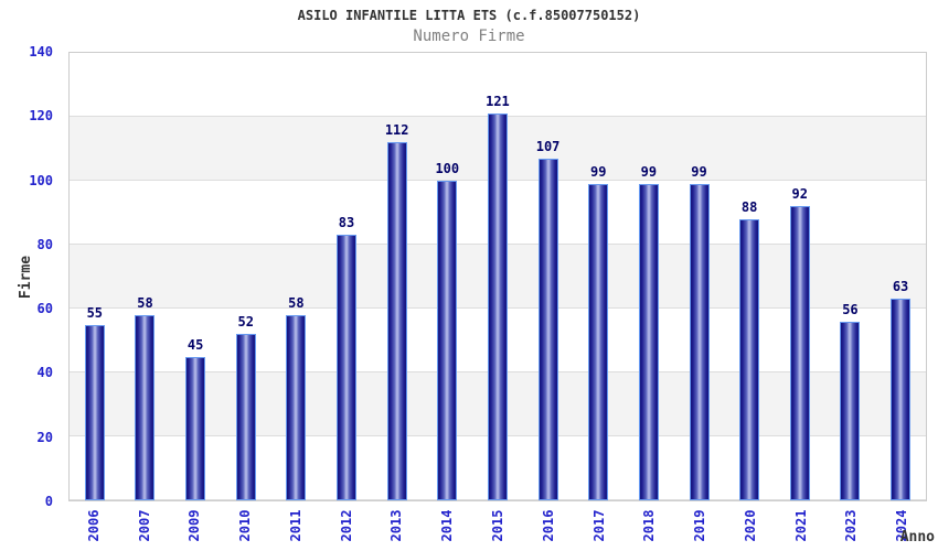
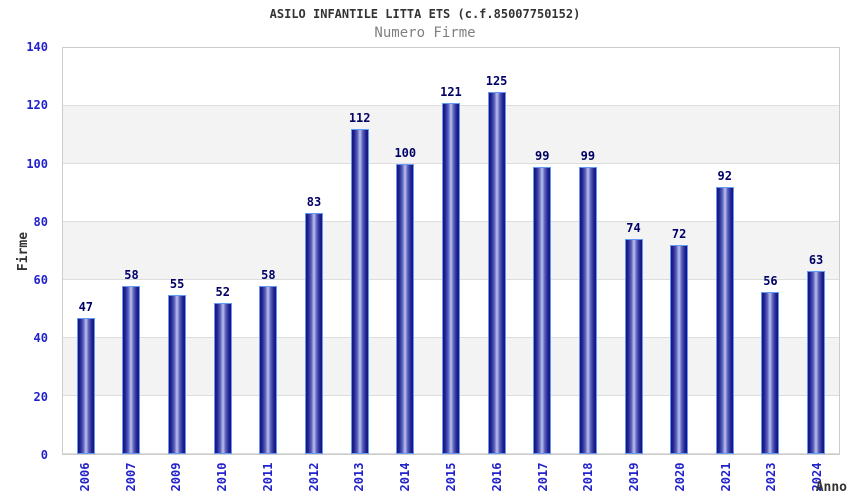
2006: 55 -> 47
2009: 45 -> 55
2016: 107 -> 125
2019: 99 -> 74
2020: 88 -> 72
